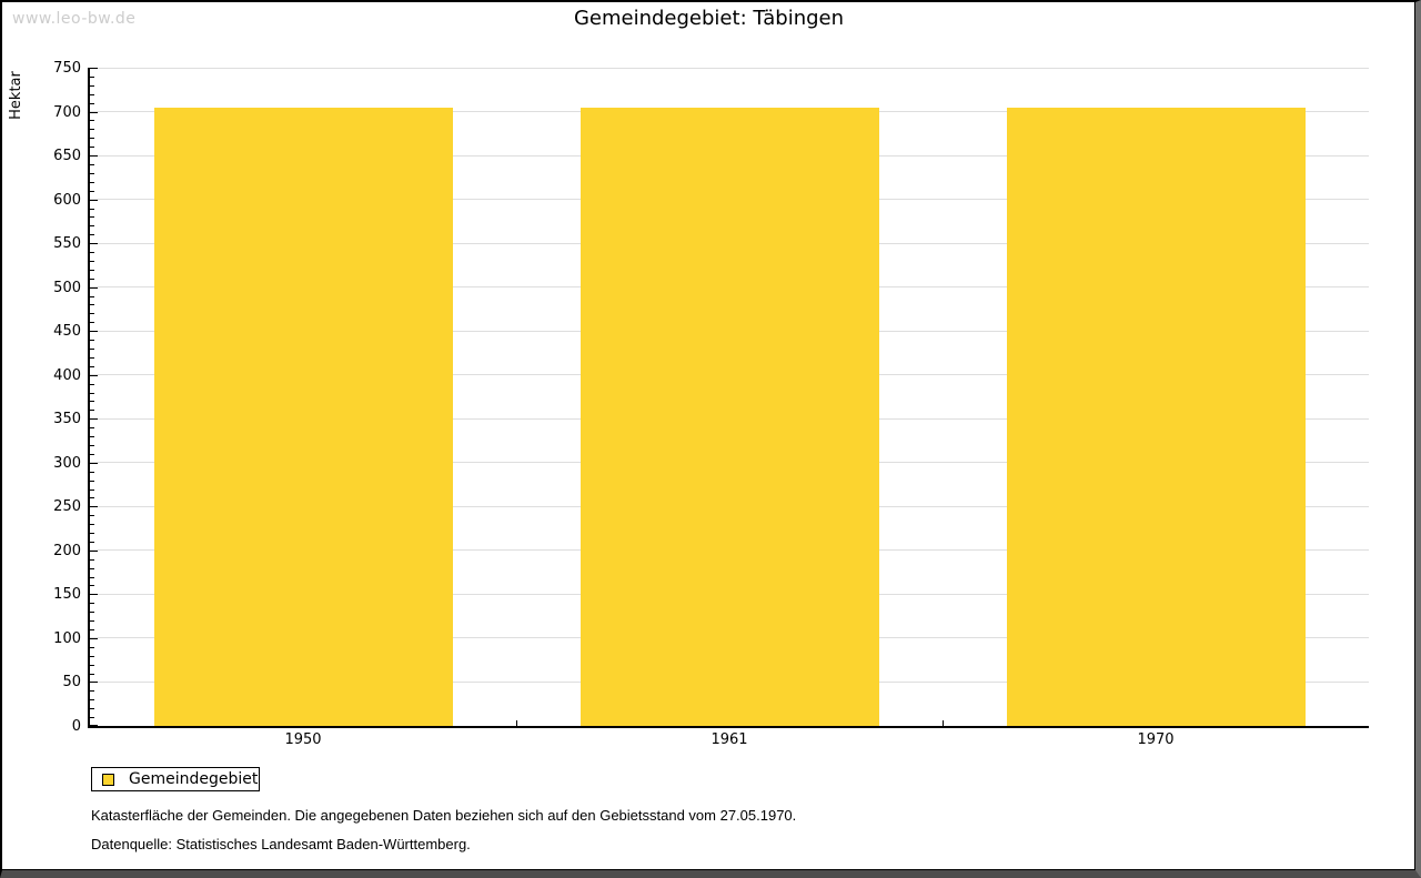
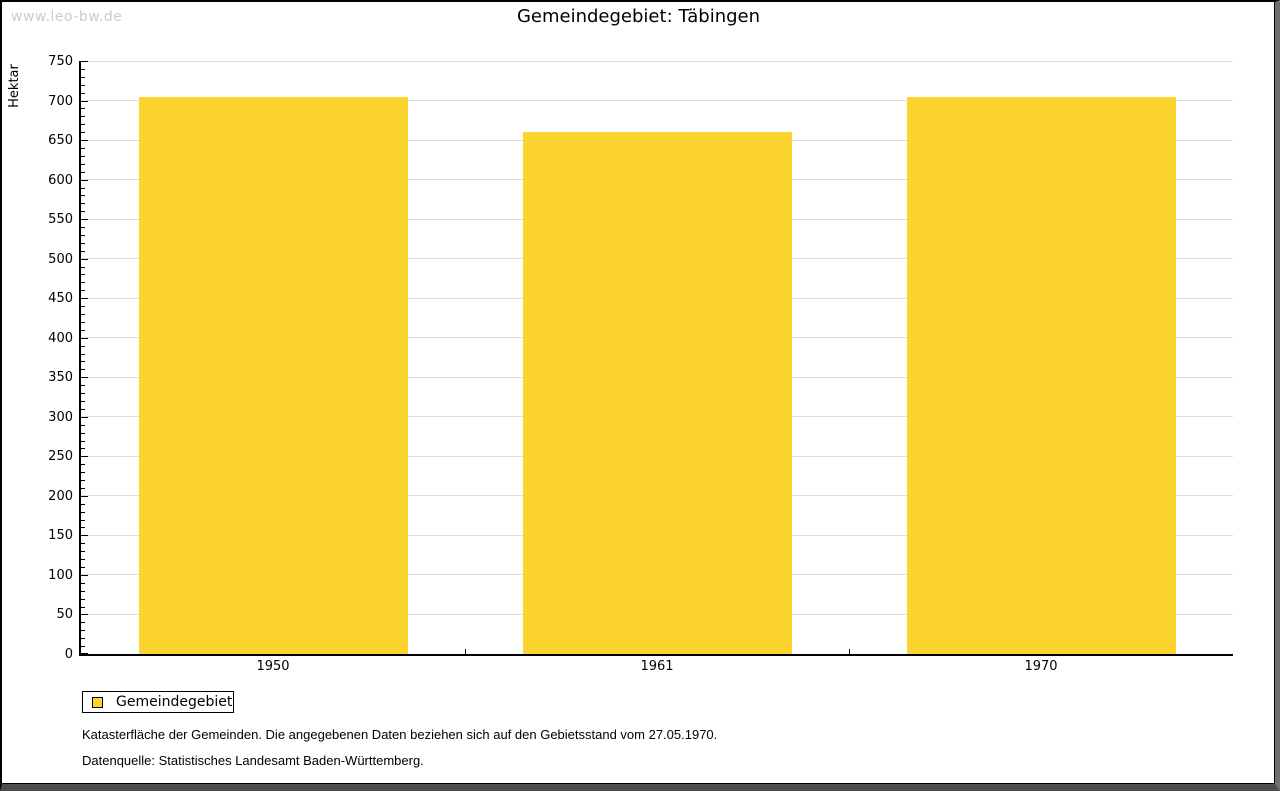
1961: 700 -> 660
